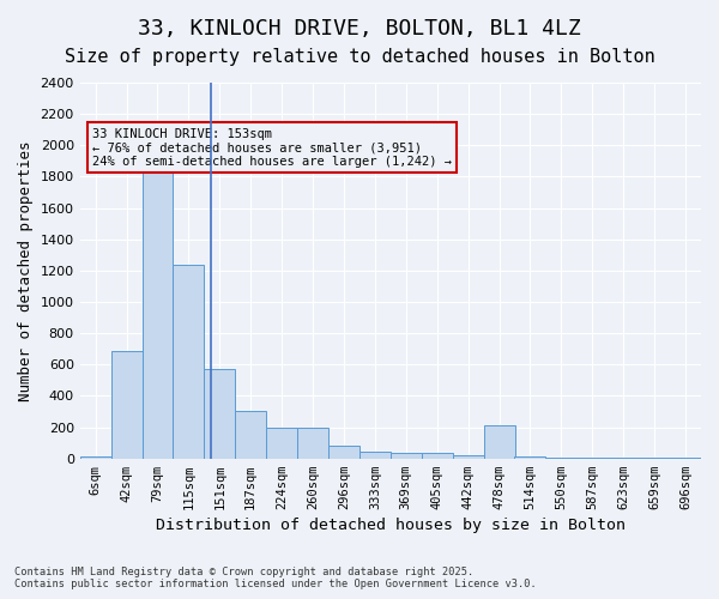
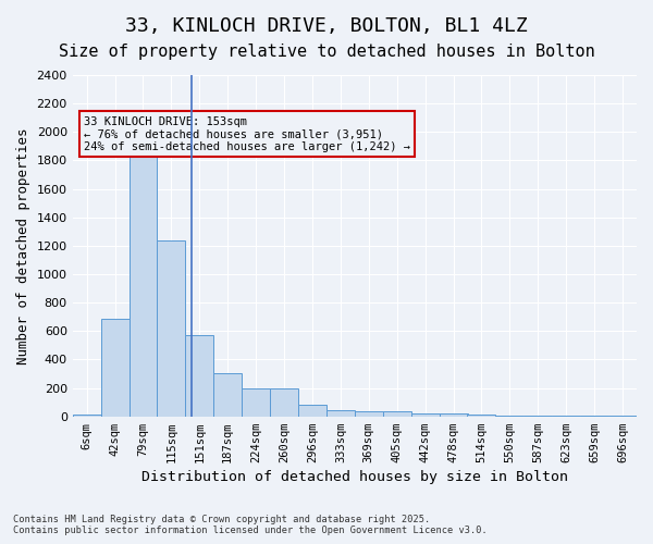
478sqm: 210 -> 20
